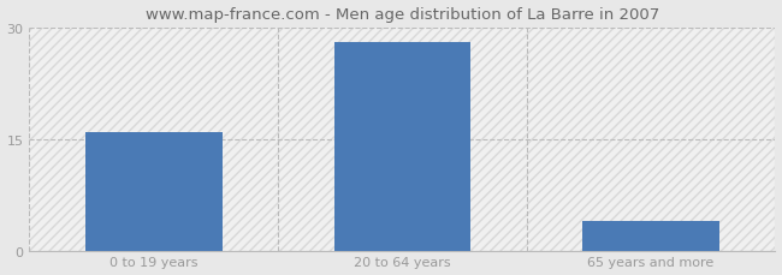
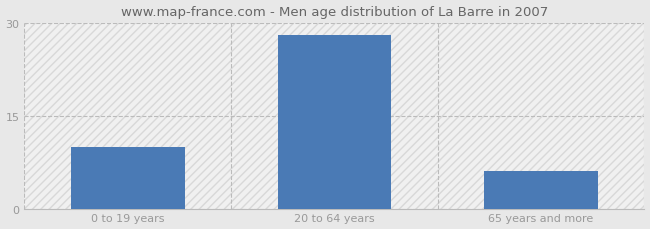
0 to 19 years: 16 -> 10
65 years and more: 4 -> 6
